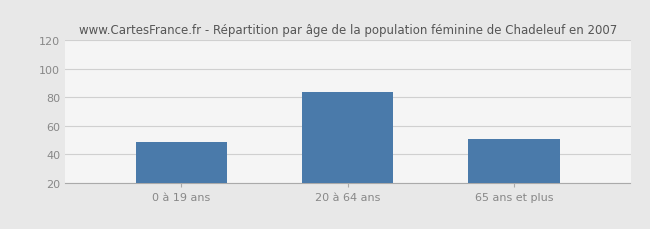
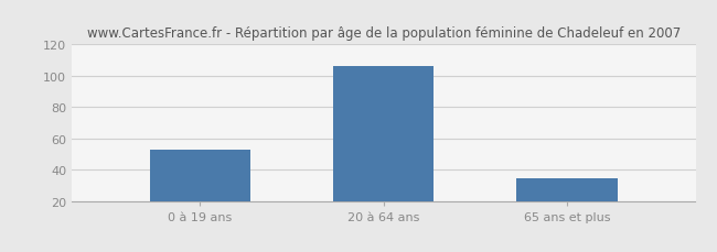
0 à 19 ans: 49 -> 53
20 à 64 ans: 84 -> 106
65 ans et plus: 51 -> 35
